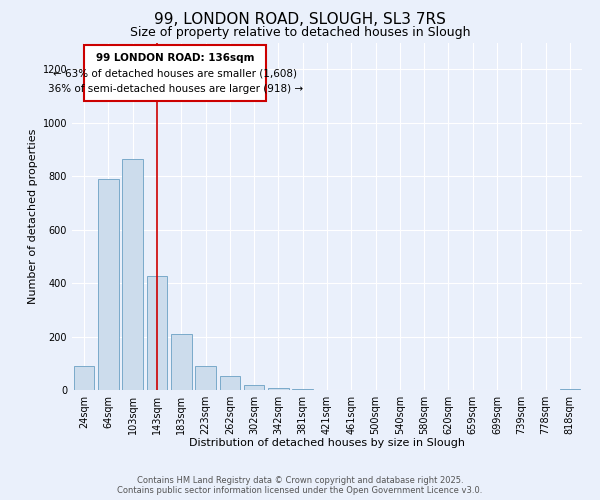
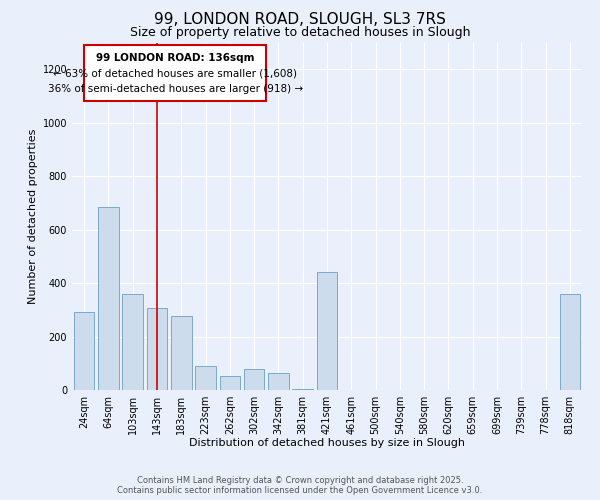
24sqm: 90 -> 290
64sqm: 790 -> 685
103sqm: 865 -> 360
143sqm: 425 -> 305
183sqm: 210 -> 275
302sqm: 20 -> 80
342sqm: 8 -> 65
421sqm: 1 -> 440
818sqm: 2 -> 360
